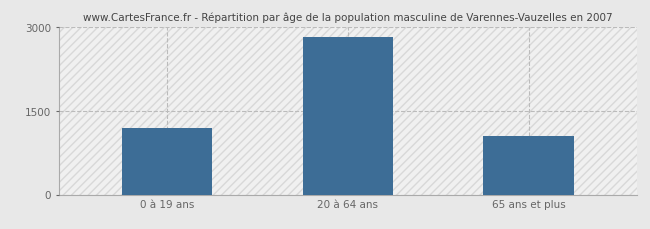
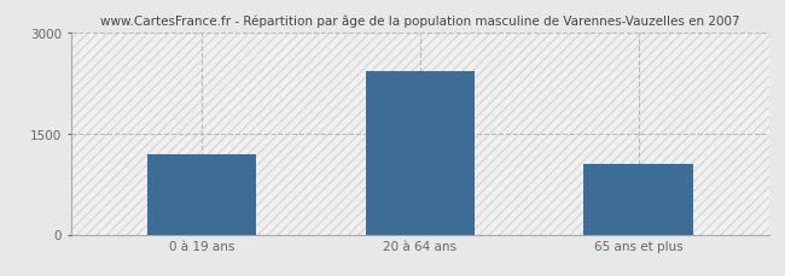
20 à 64 ans: 2810 -> 2420
